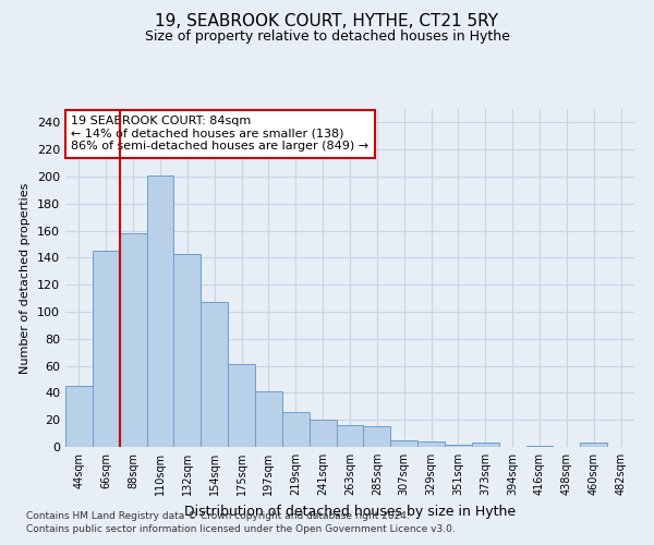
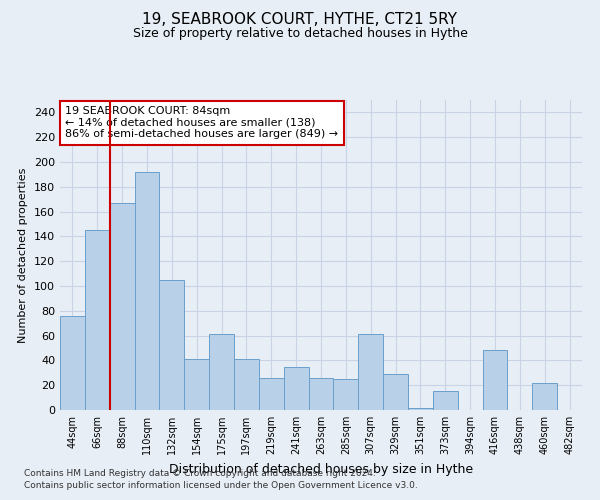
44sqm: 45 -> 76
88sqm: 158 -> 167
110sqm: 201 -> 192
132sqm: 143 -> 105
154sqm: 107 -> 41
241sqm: 20 -> 35
263sqm: 16 -> 26
285sqm: 15 -> 25
307sqm: 5 -> 61
329sqm: 4 -> 29
373sqm: 3 -> 15
416sqm: 1 -> 48
460sqm: 3 -> 22
